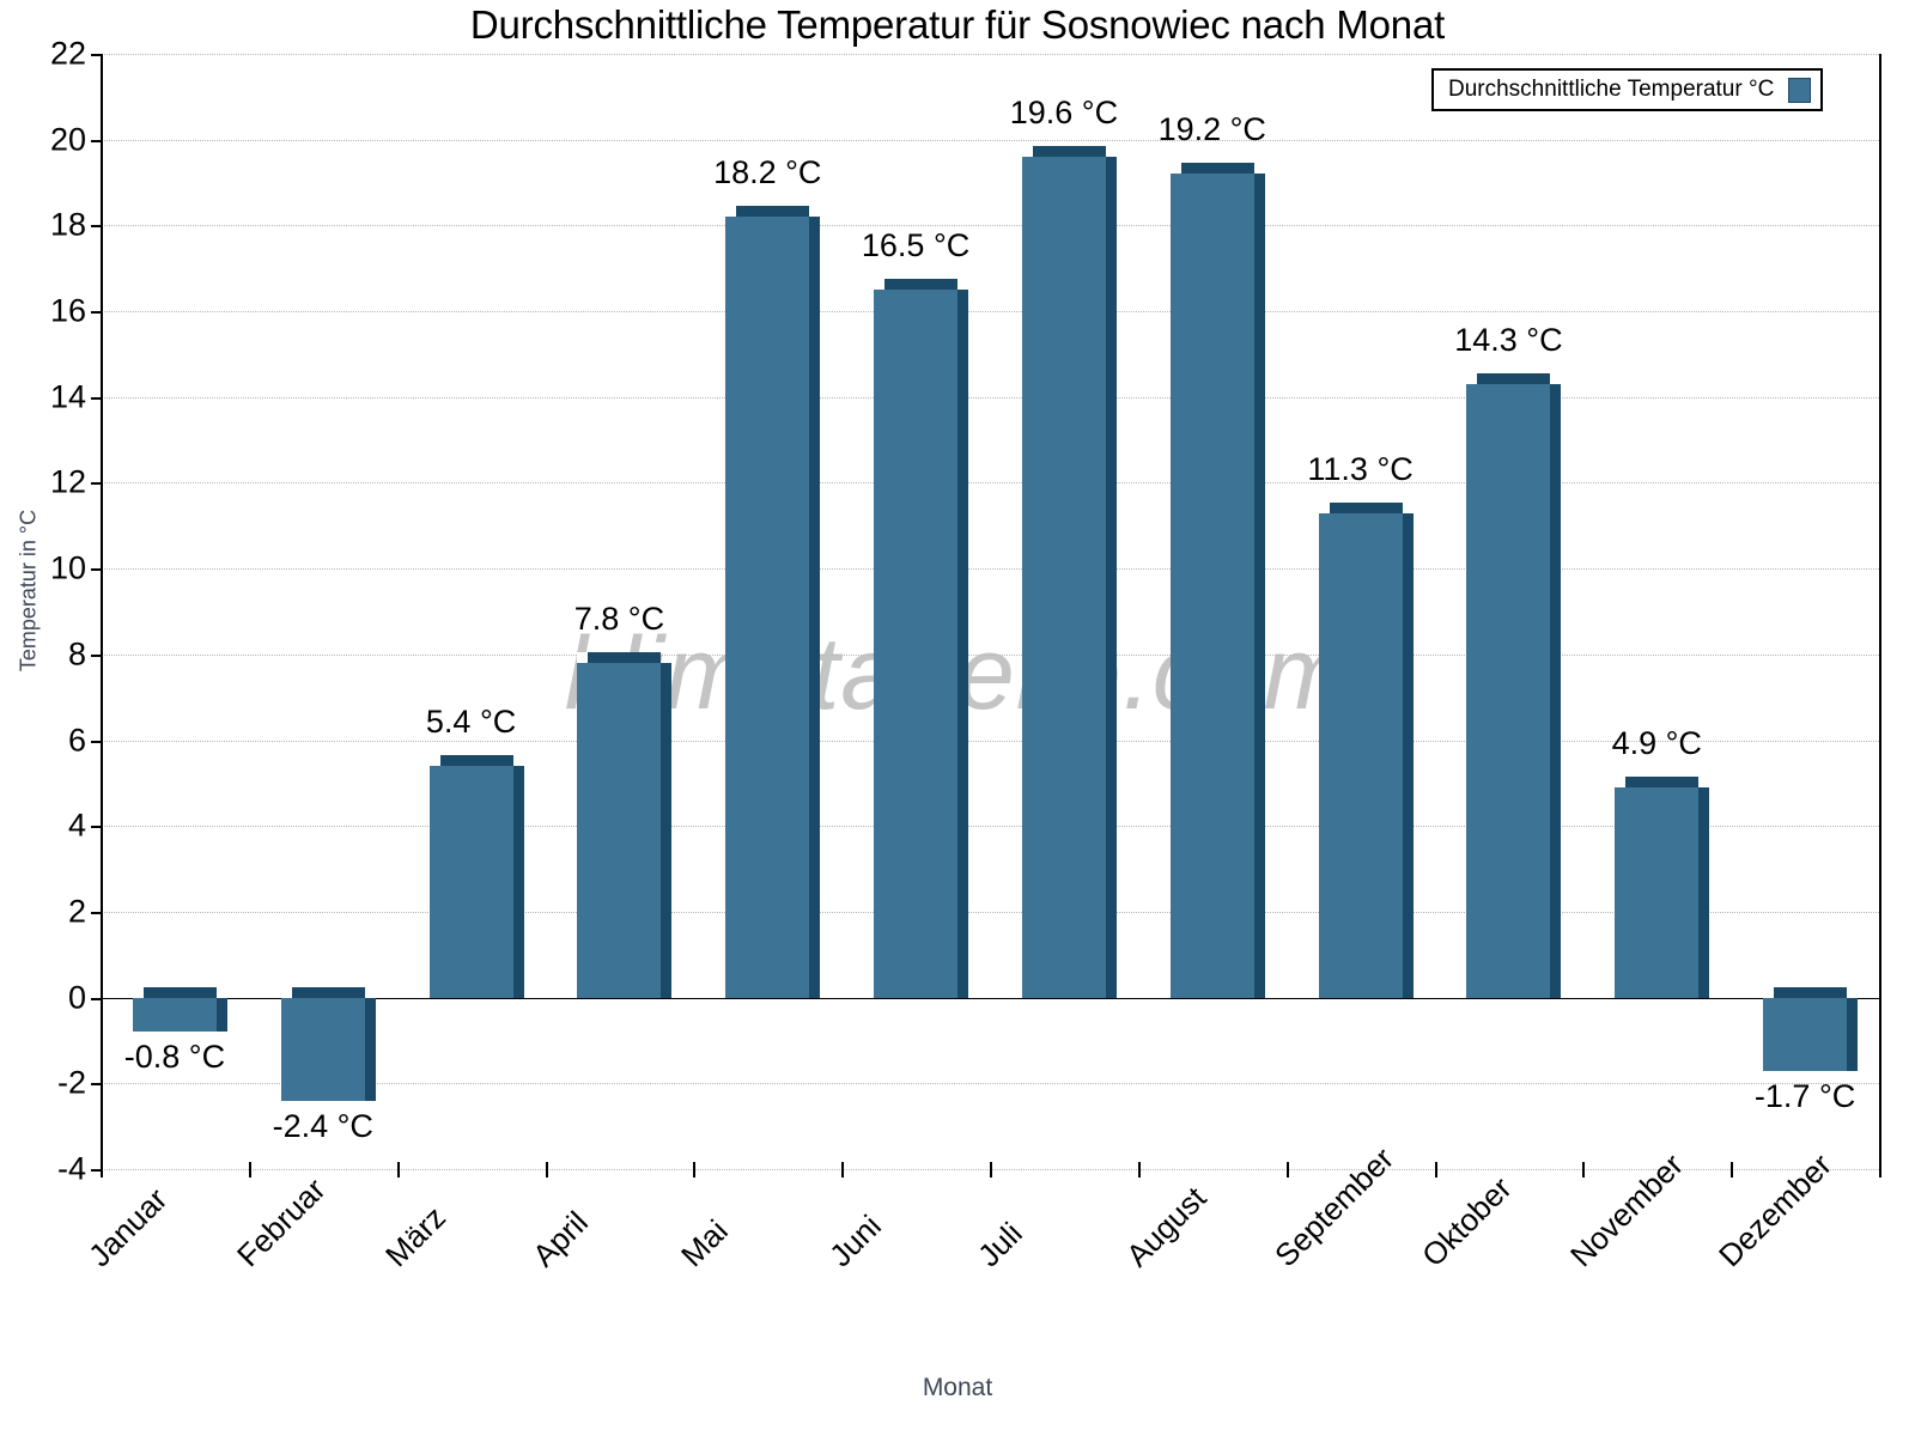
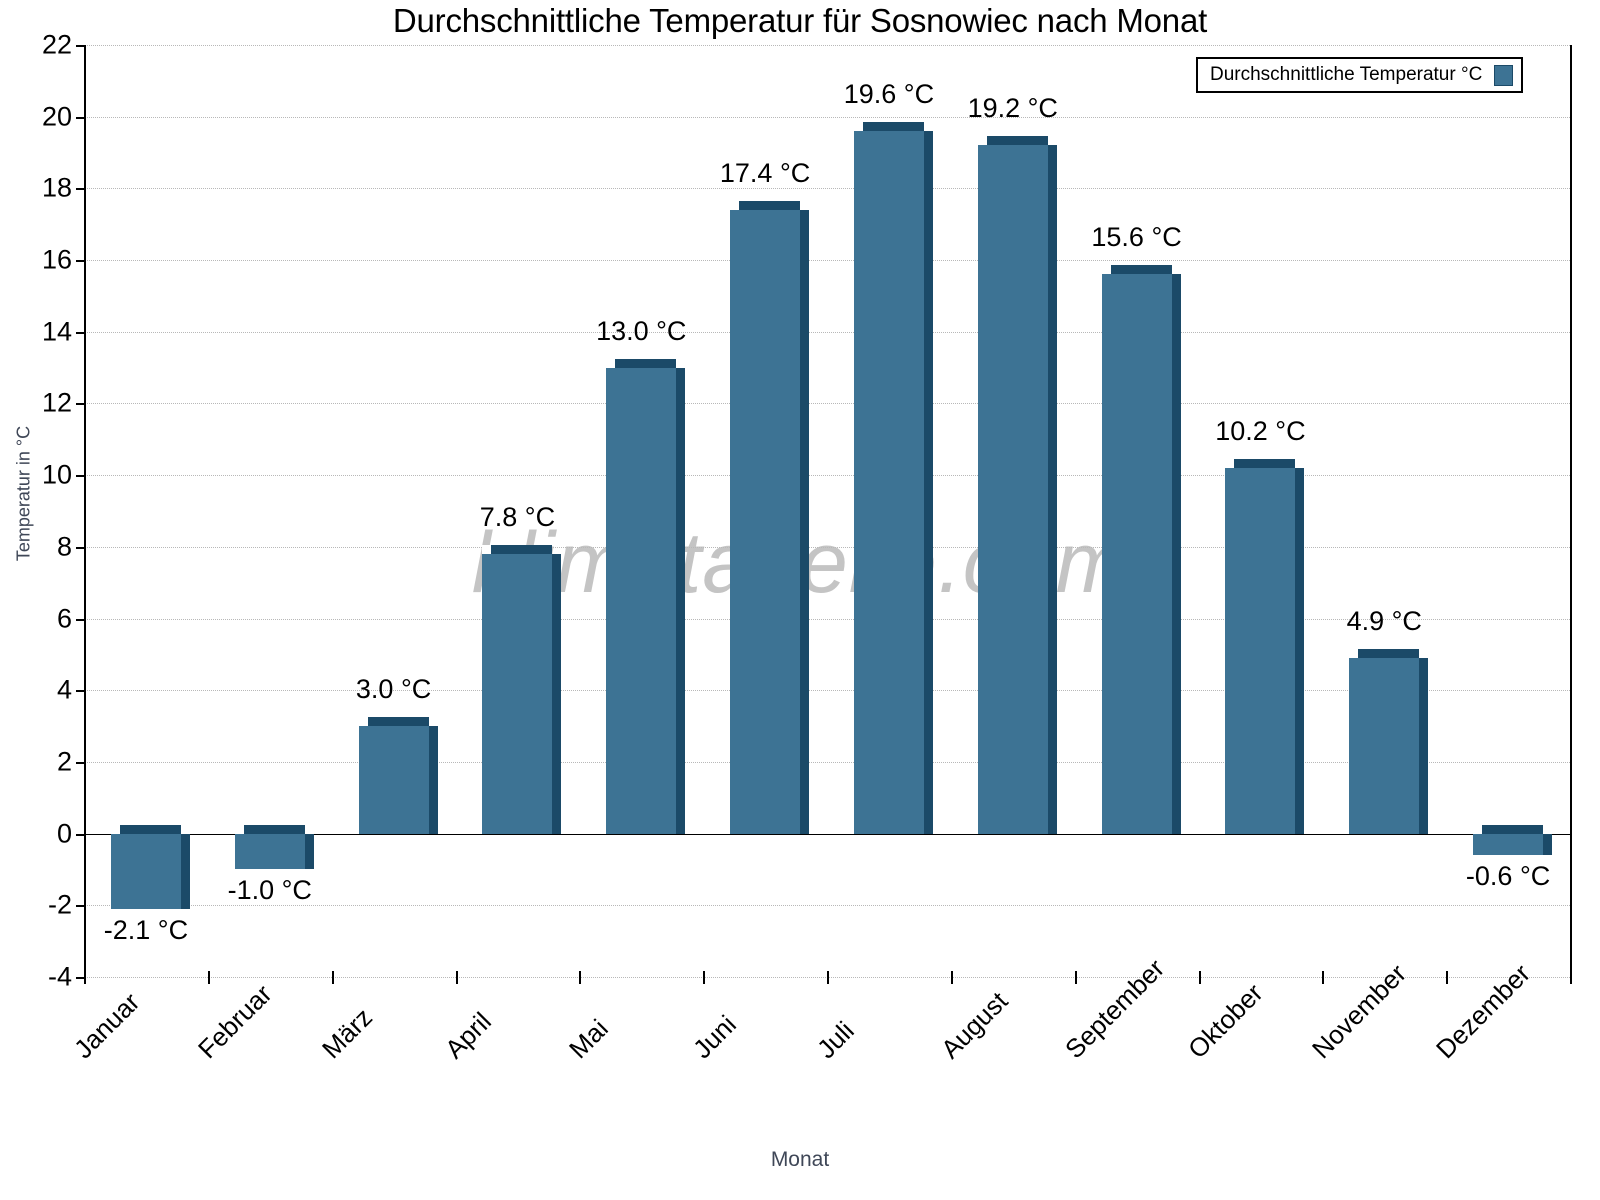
Januar: -0.8 -> -2.1
Februar: -2.4 -> -1.0
März: 5.4 -> 3.0
Mai: 18.2 -> 13.0
Juni: 16.5 -> 17.4
September: 11.3 -> 15.6
Oktober: 14.3 -> 10.2
Dezember: -1.7 -> -0.6
